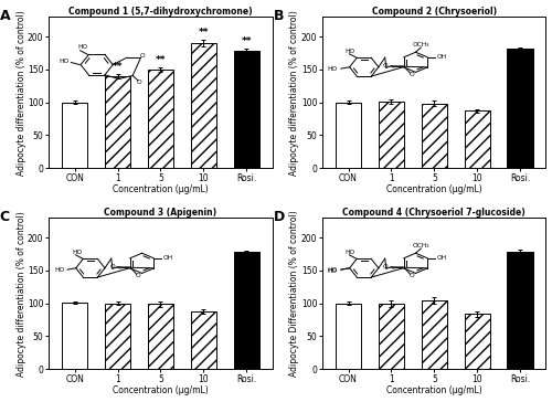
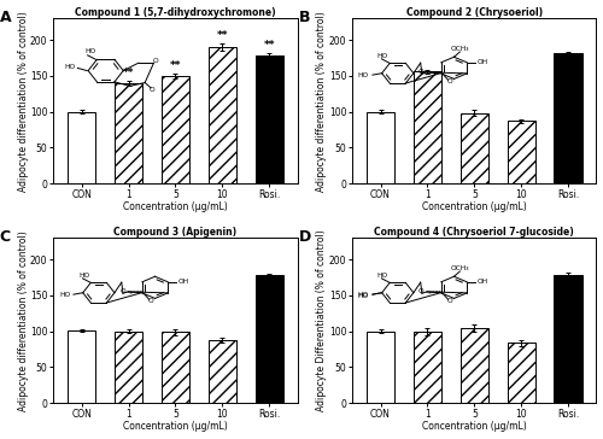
Compound 2 (Chrysoeriol)/1: 101 -> 156
